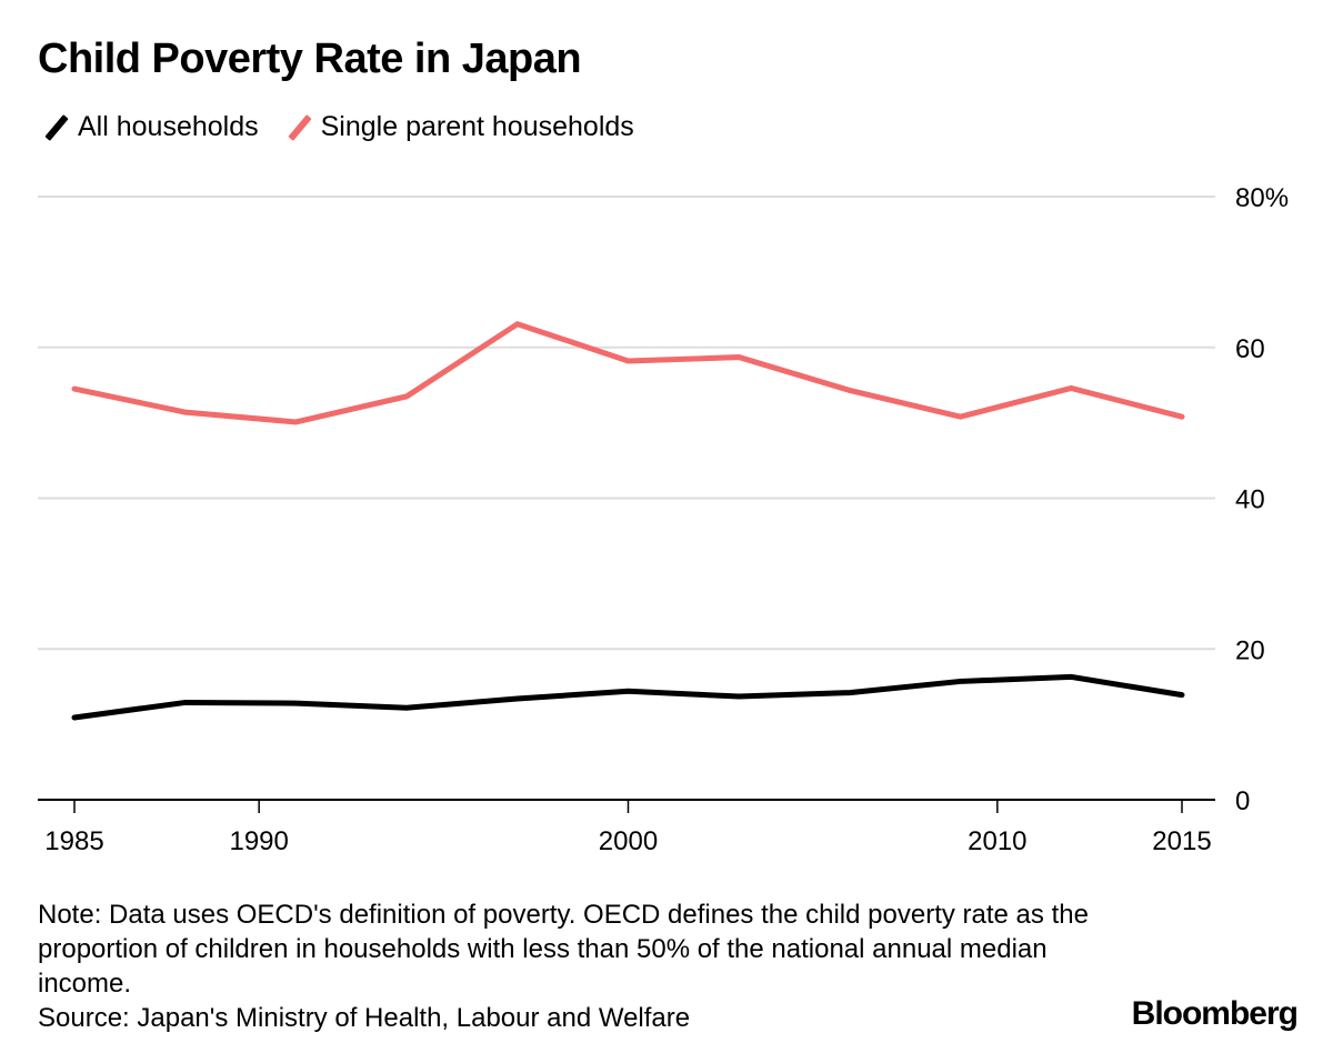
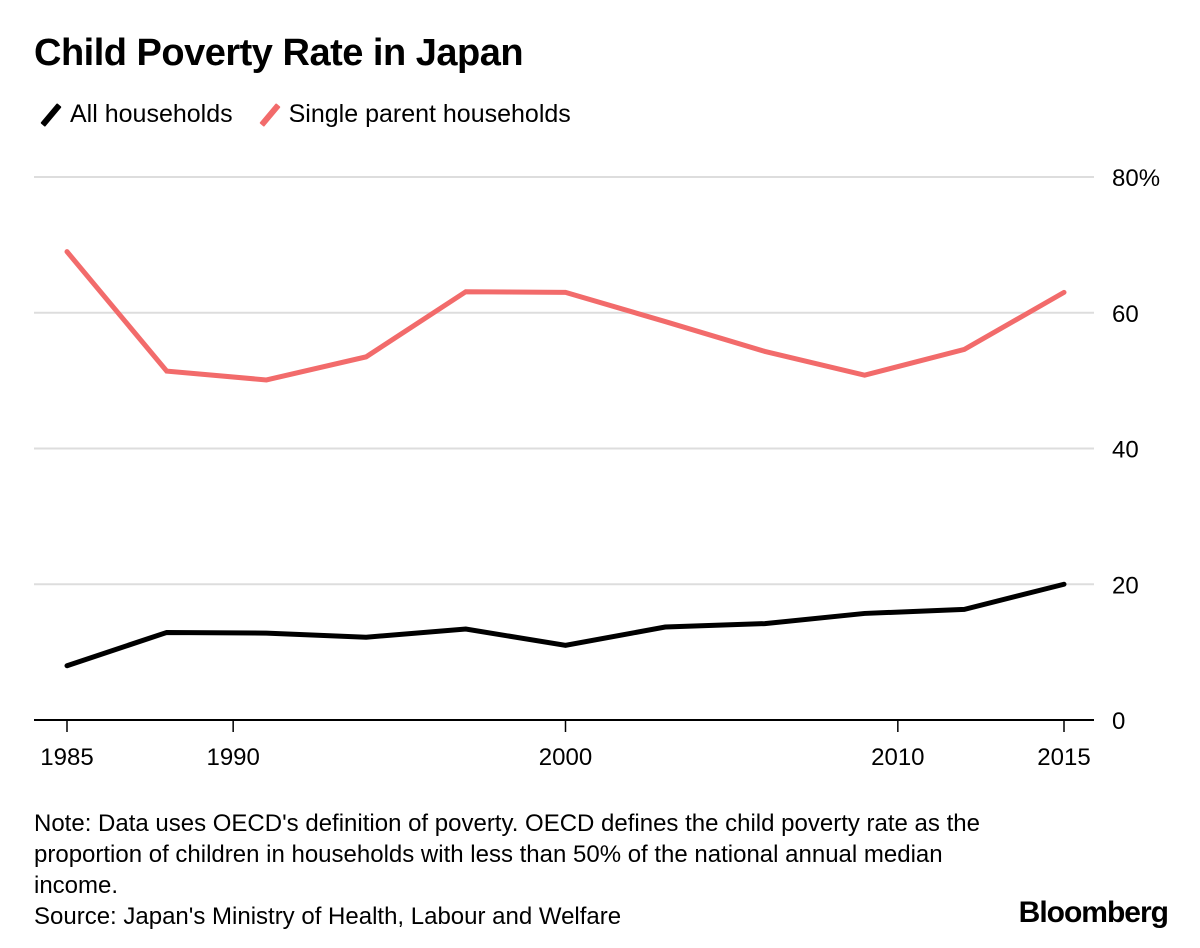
All households/1985: 11% -> 8%
Single parent households/1985: 54% -> 69%
All households/2000: 14% -> 11%
Single parent households/2000: 58% -> 63%
All households/2015: 14% -> 20%
Single parent households/2015: 51% -> 63%
